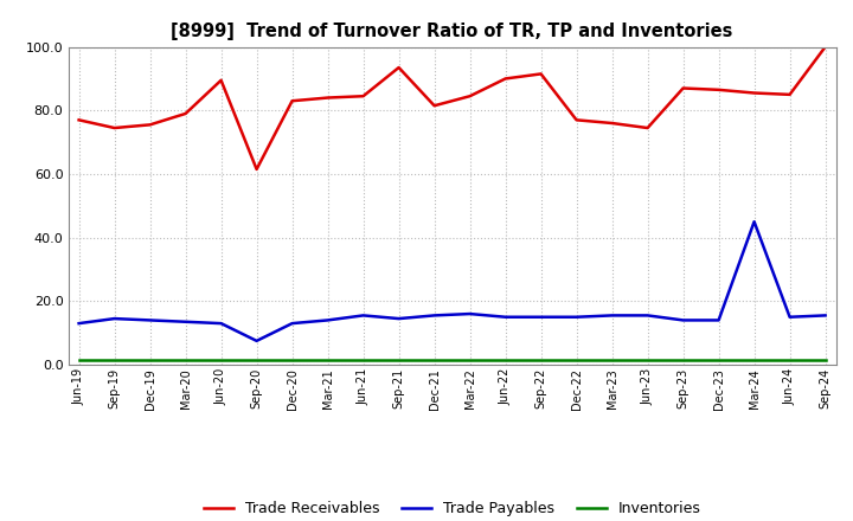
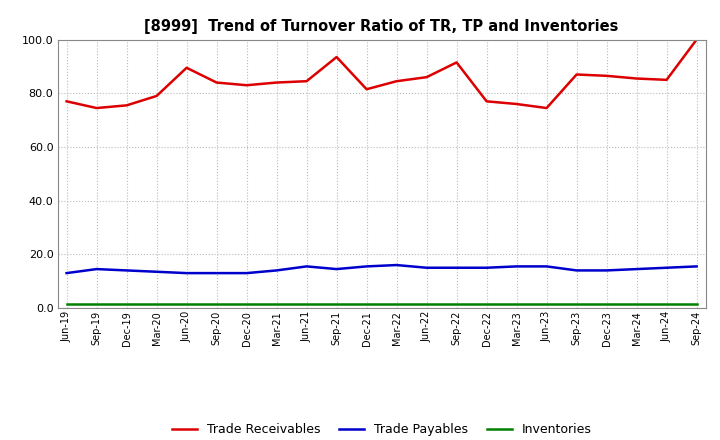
Trade Receivables/Sep-20: 61.5 -> 84.0
Trade Payables/Sep-20: 7.5 -> 13.0
Trade Receivables/Jun-22: 90.0 -> 86.0
Trade Payables/Mar-24: 45.0 -> 14.5
